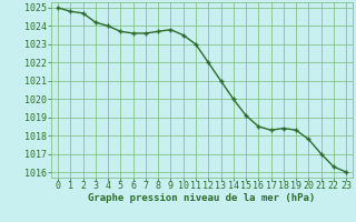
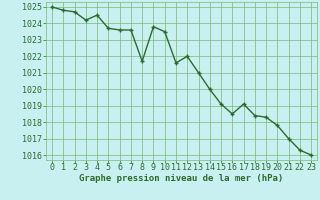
4: 1024.0 -> 1024.5
8: 1023.7 -> 1021.7
11: 1023.0 -> 1021.6
17: 1018.3 -> 1019.1
